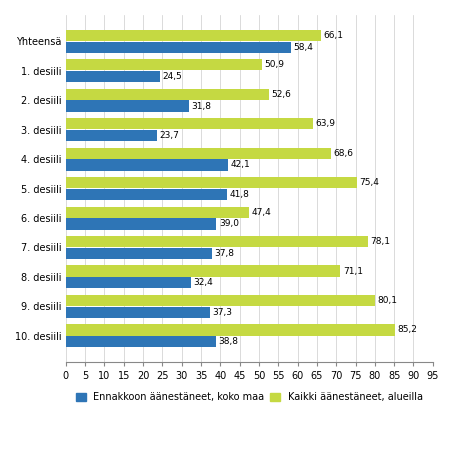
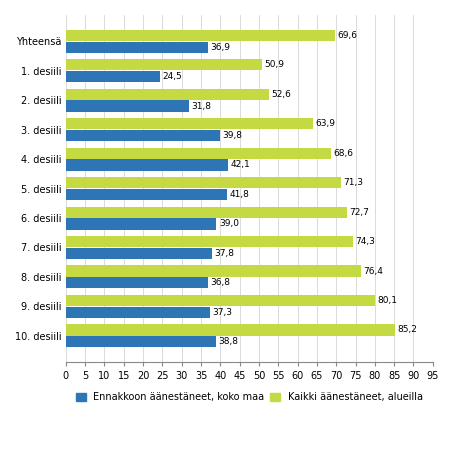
Kaikki äänestäneet, alueilla/Yhteensä: 66,1 -> 69,6
Ennakkoon äänestäneet, koko maa/Yhteensä: 58,4 -> 36,9
Ennakkoon äänestäneet, koko maa/3. desiili: 23,7 -> 39,8
Kaikki äänestäneet, alueilla/5. desiili: 75,4 -> 71,3
Kaikki äänestäneet, alueilla/6. desiili: 47,4 -> 72,7
Kaikki äänestäneet, alueilla/7. desiili: 78,1 -> 74,3
Kaikki äänestäneet, alueilla/8. desiili: 71,1 -> 76,4
Ennakkoon äänestäneet, koko maa/8. desiili: 32,4 -> 36,8
